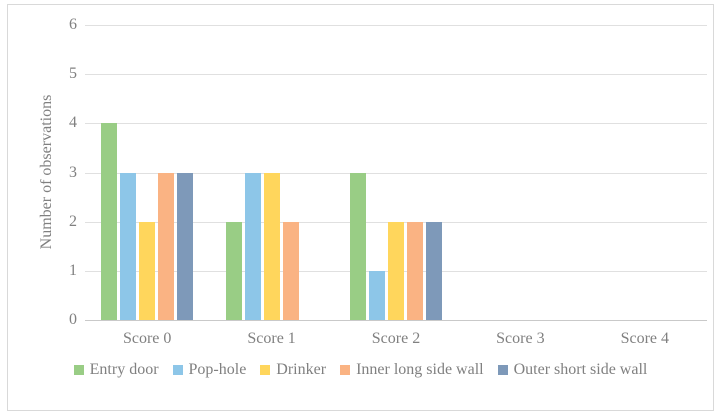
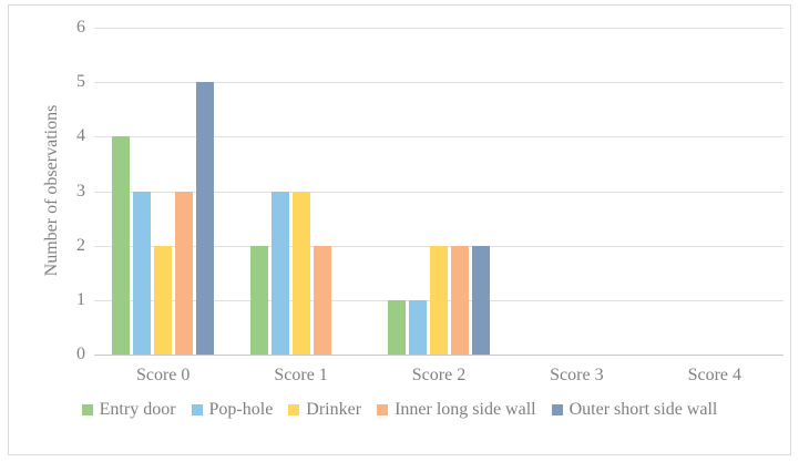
Outer short side wall/Score 0: 3 -> 5
Entry door/Score 2: 3 -> 1
